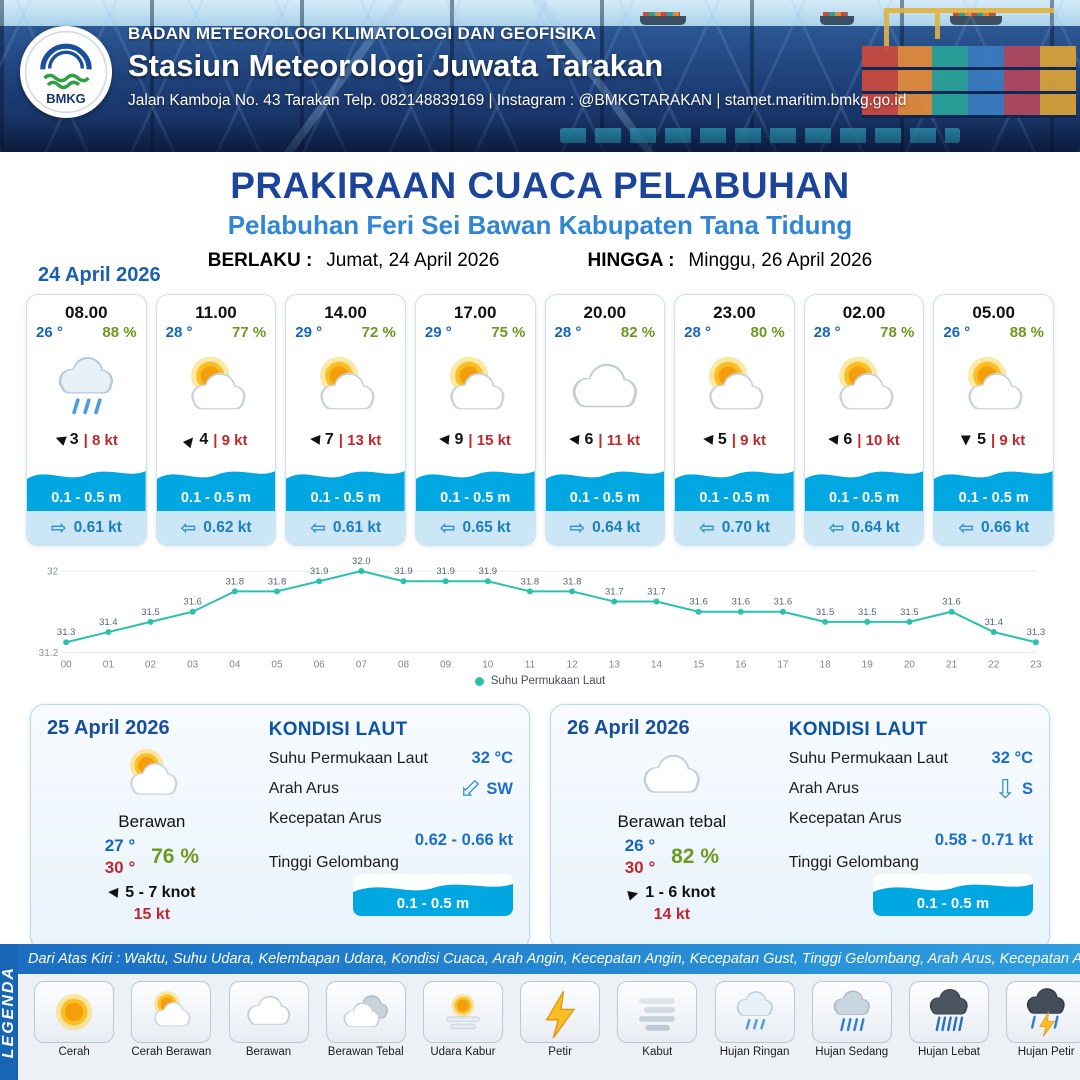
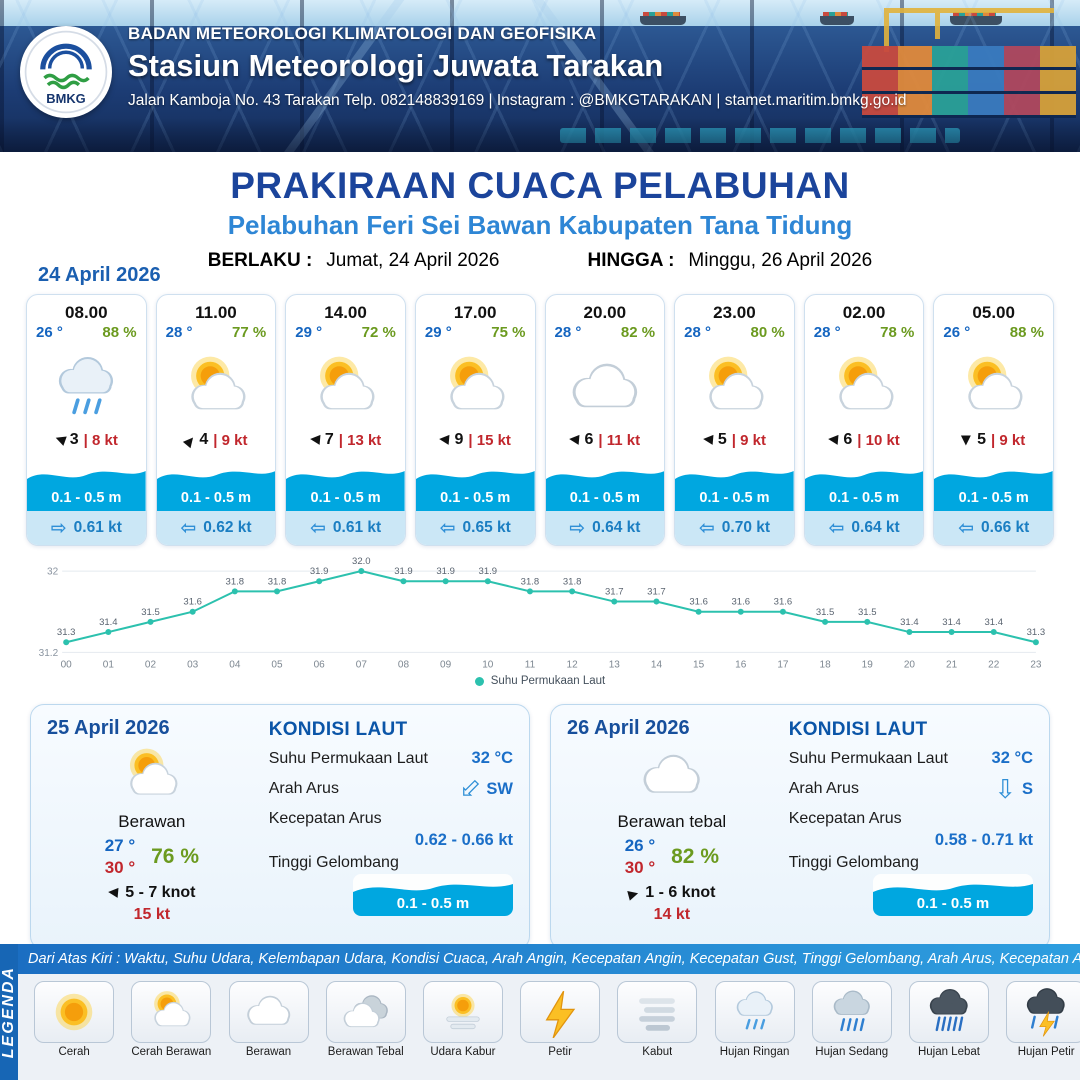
20: 31.5 -> 31.4
21: 31.6 -> 31.4
